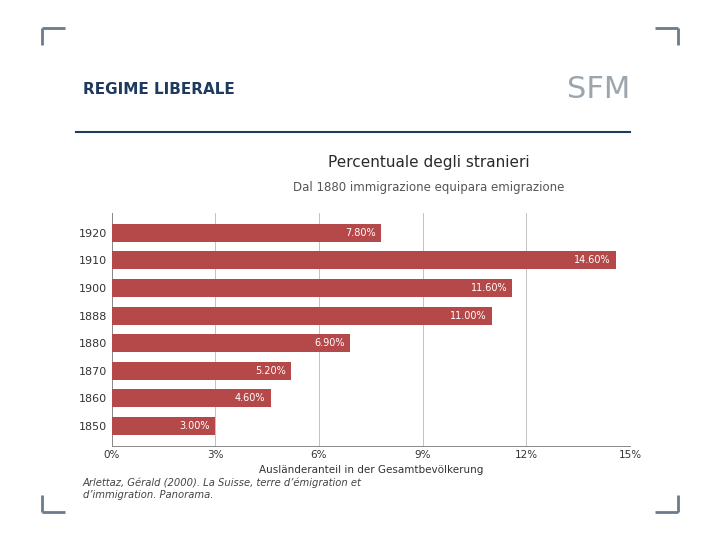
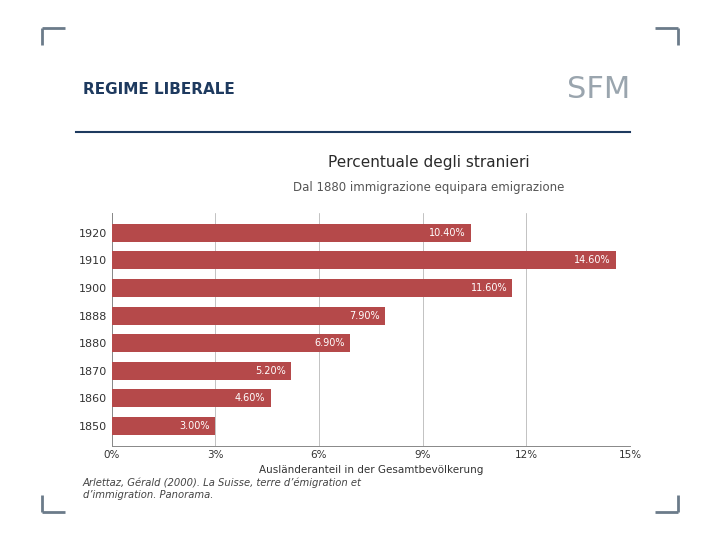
1920: 7.80% -> 10.40%
1888: 11.00% -> 7.90%
